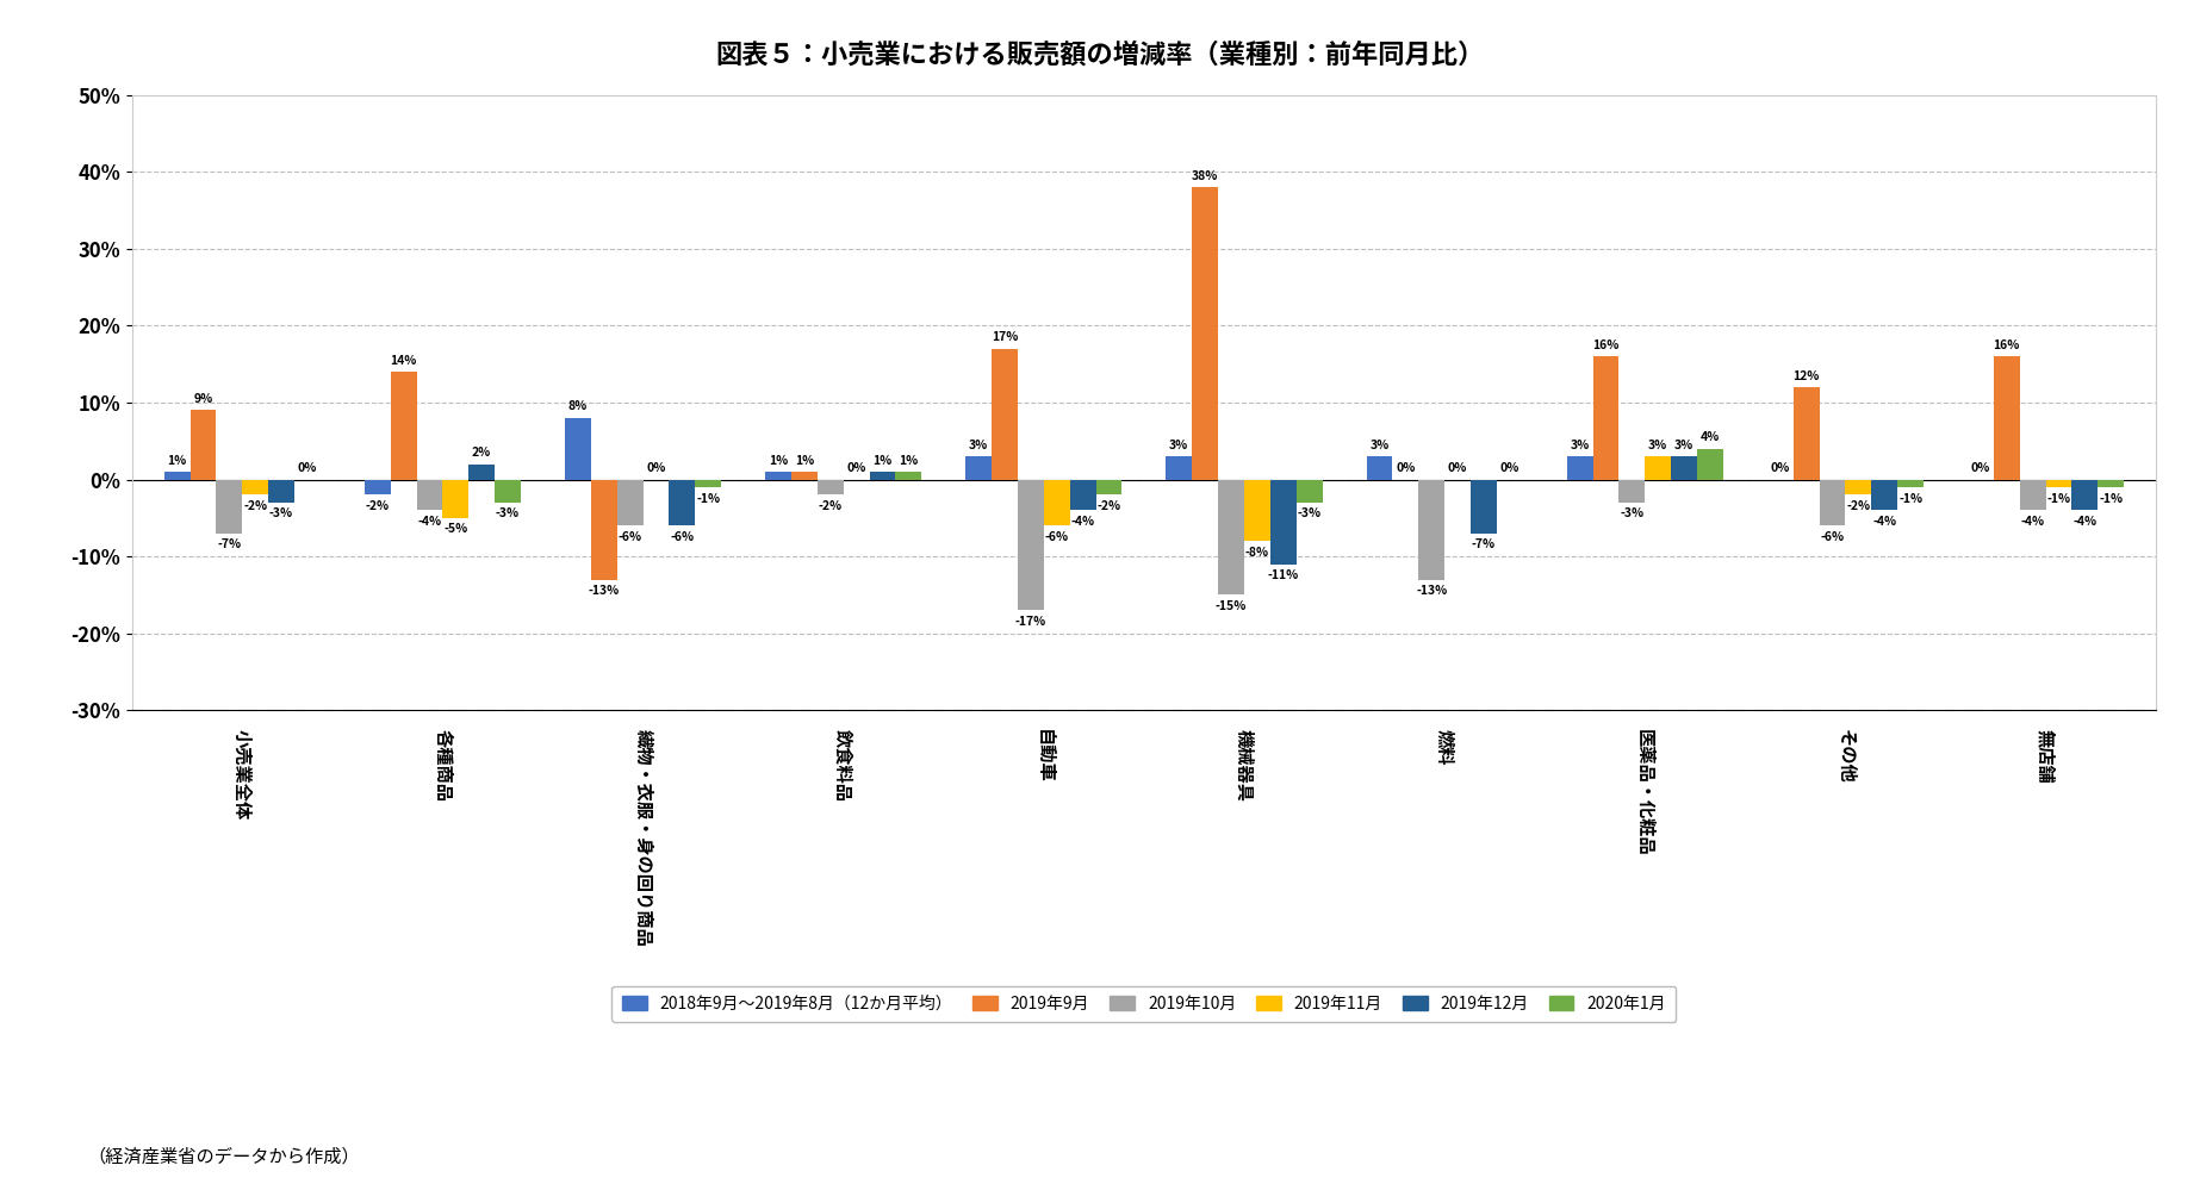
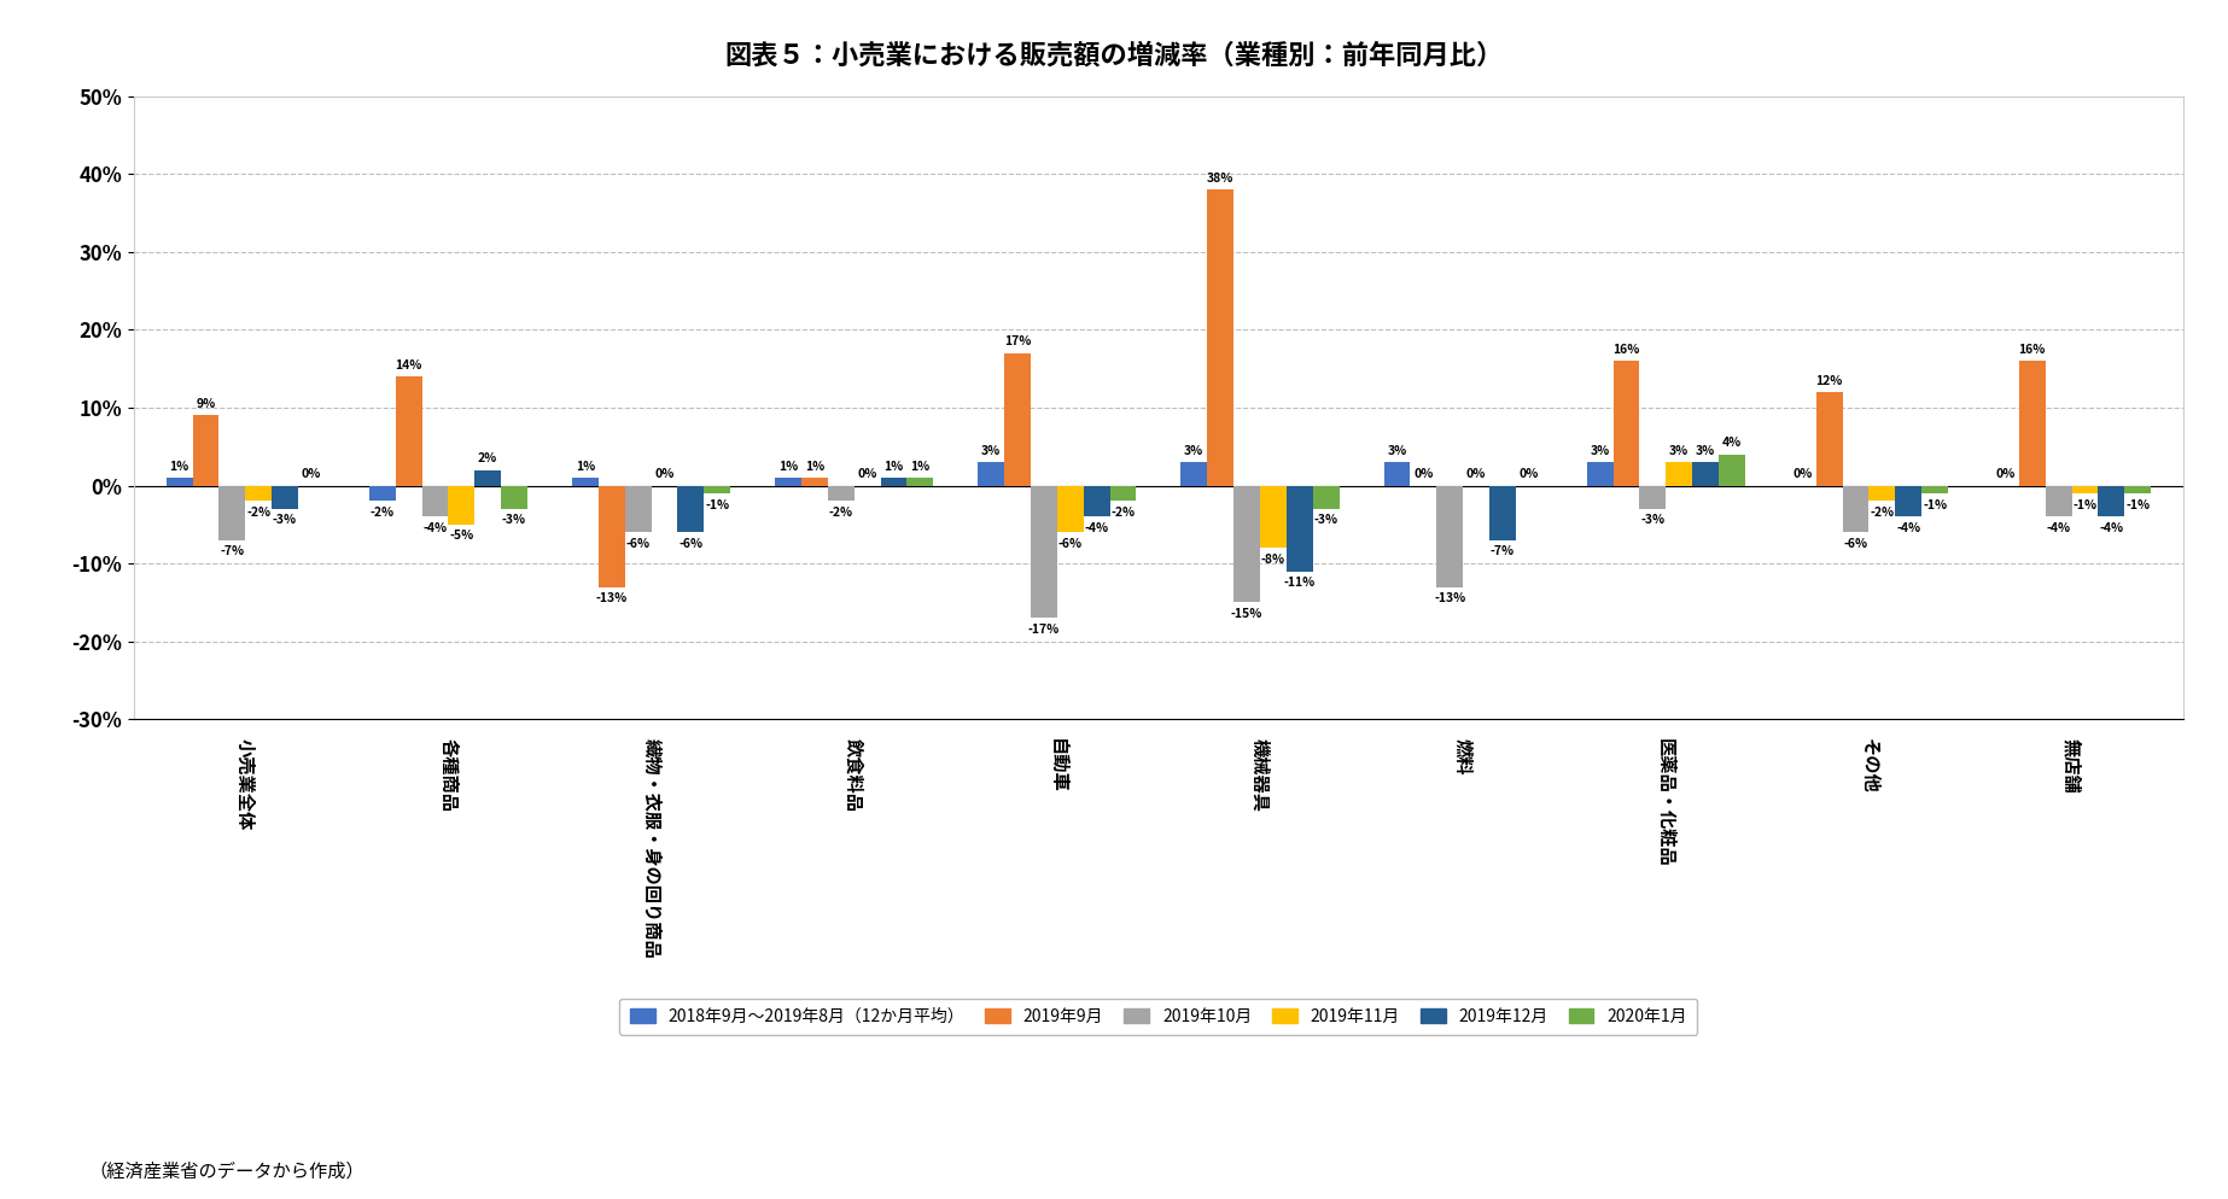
2018年9月～2019年8月（12か月平均）/繊物・衣服・身の回り商品: 8% -> 1%
